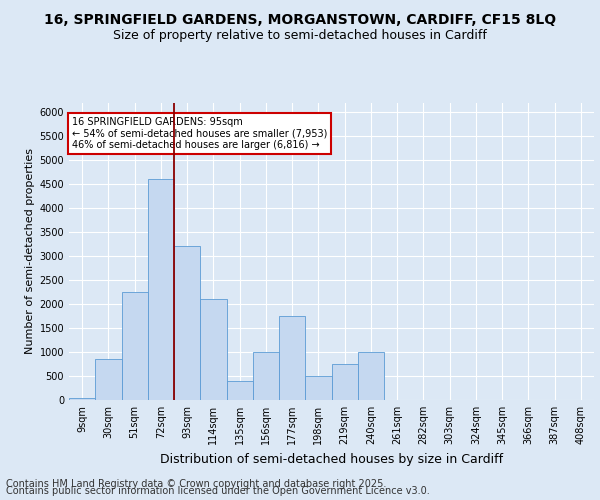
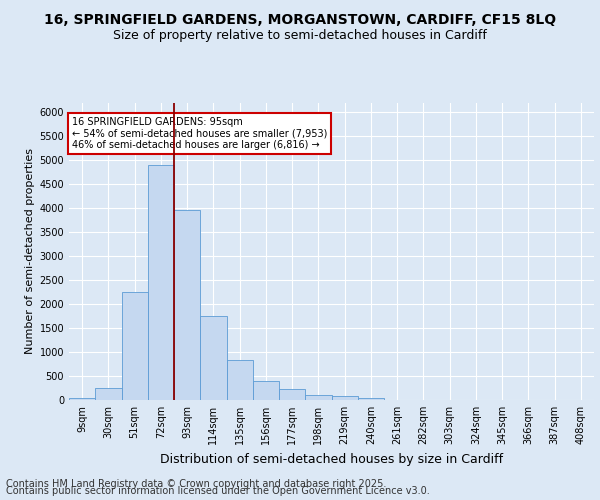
30sqm: 850 -> 250
72sqm: 4600 -> 4900
93sqm: 3200 -> 3950
114sqm: 2100 -> 1750
135sqm: 400 -> 820
156sqm: 1000 -> 400
177sqm: 1750 -> 220
198sqm: 500 -> 110
219sqm: 750 -> 90
240sqm: 1000 -> 50
